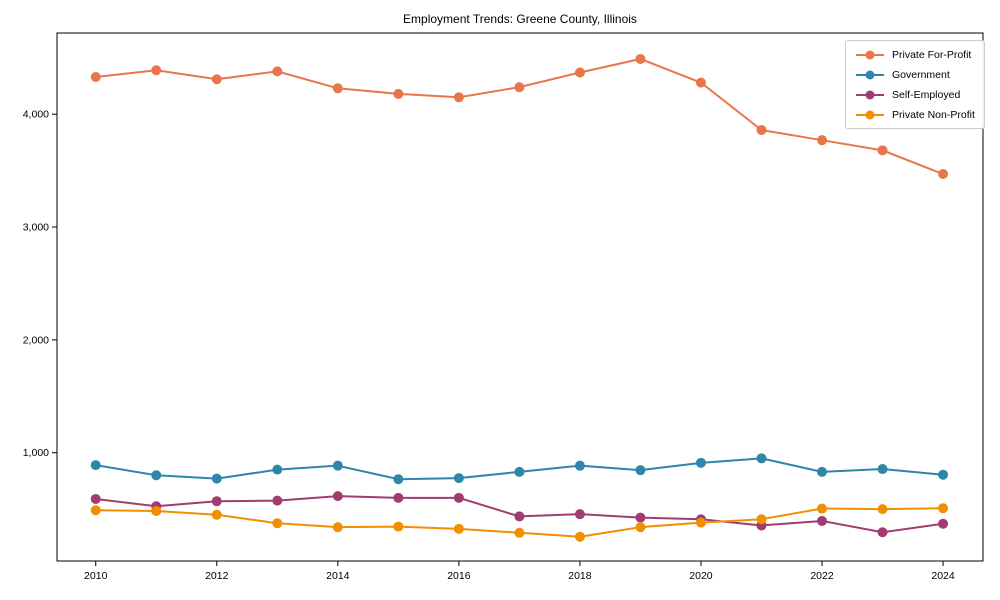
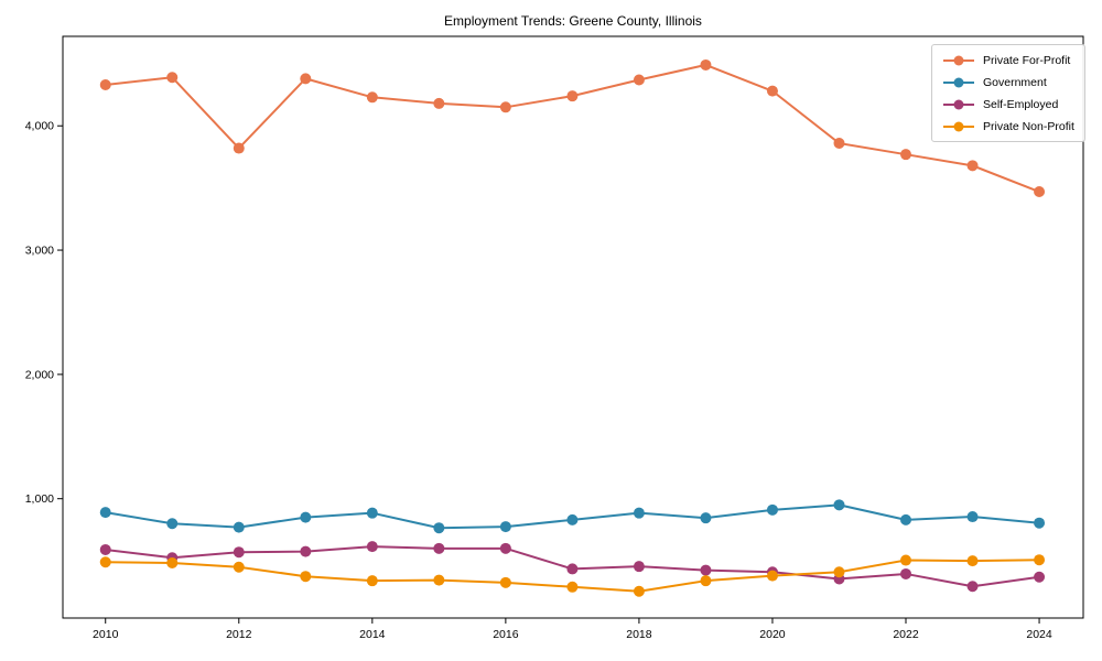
Private For-Profit/2012: 4310 -> 3820
